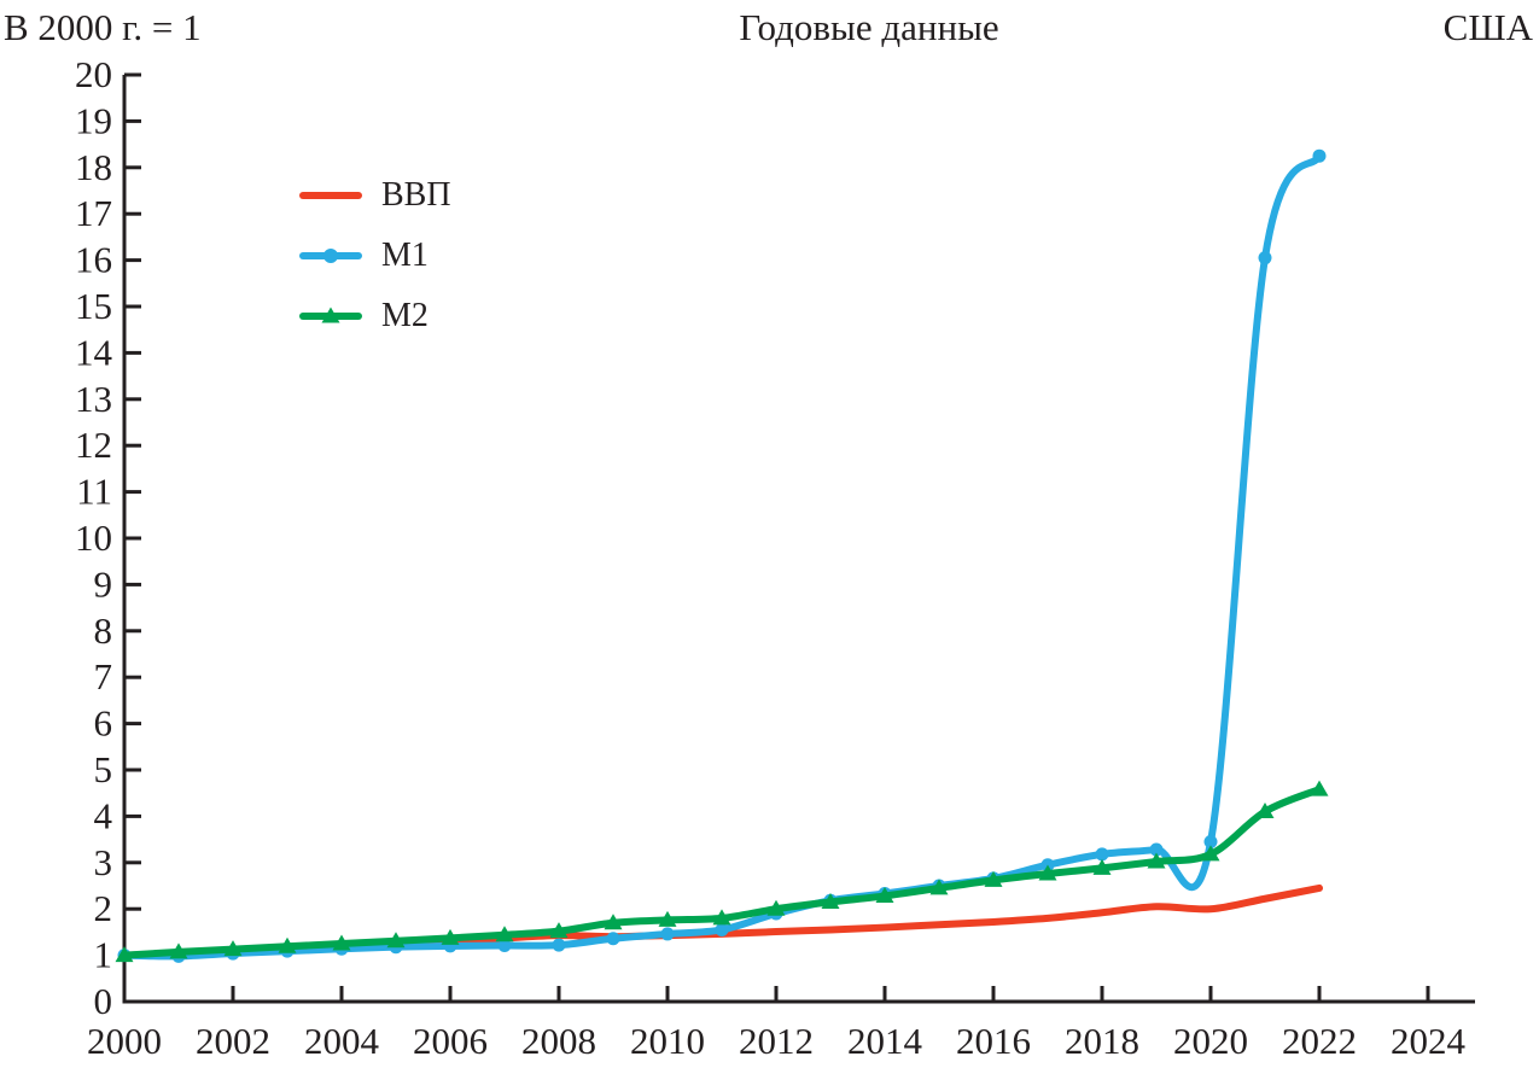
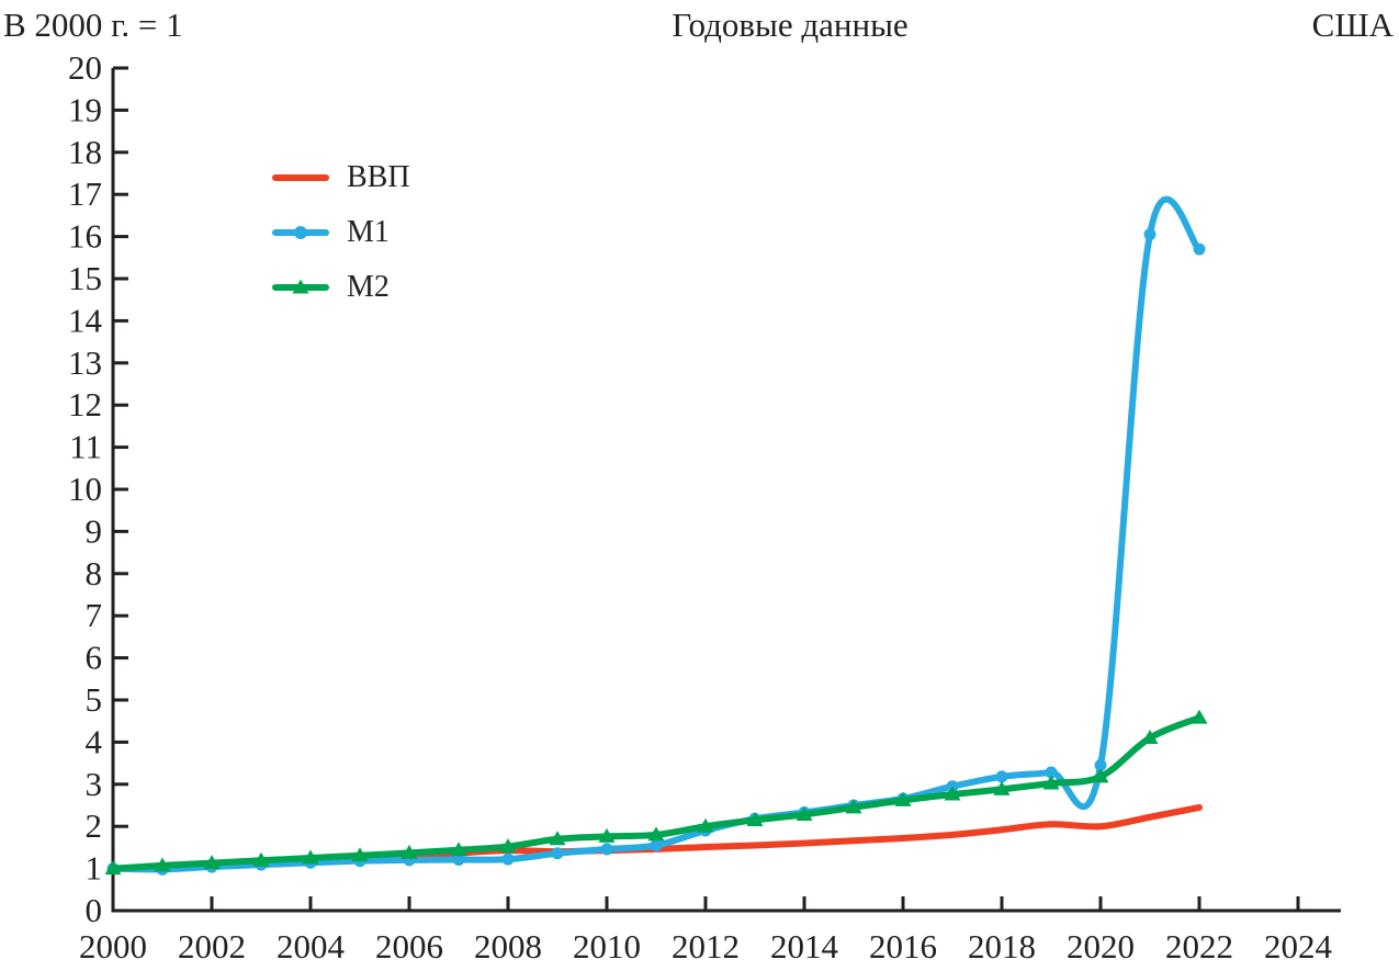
М1/2022: 18.2 -> 15.7
